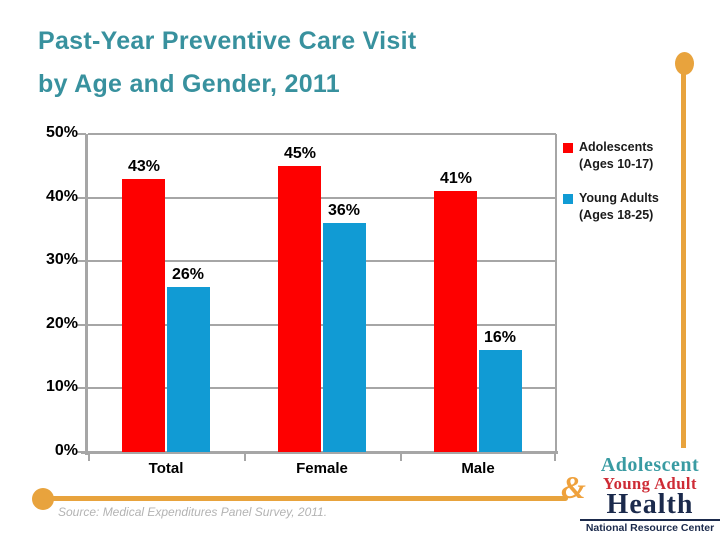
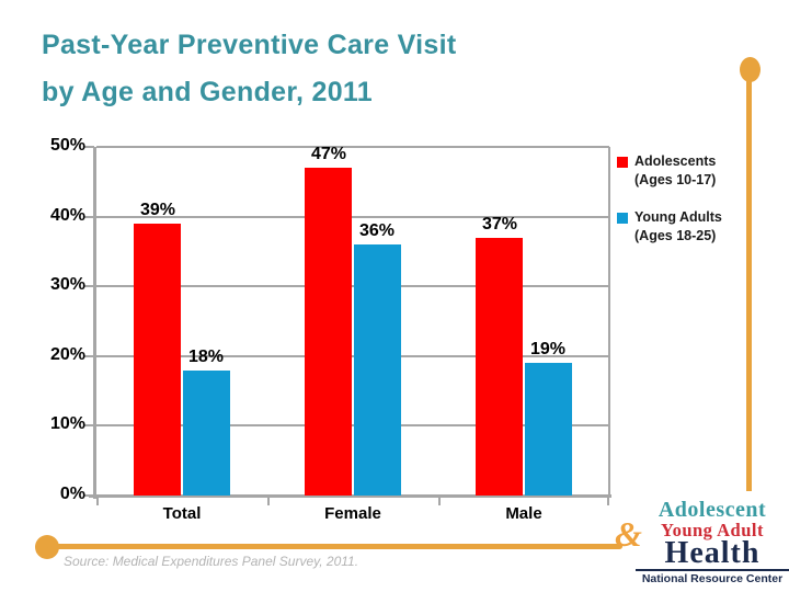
Adolescents (Ages 10-17)/Total: 43% -> 39%
Young Adults (Ages 18-25)/Total: 26% -> 18%
Adolescents (Ages 10-17)/Female: 45% -> 47%
Adolescents (Ages 10-17)/Male: 41% -> 37%
Young Adults (Ages 18-25)/Male: 16% -> 19%
